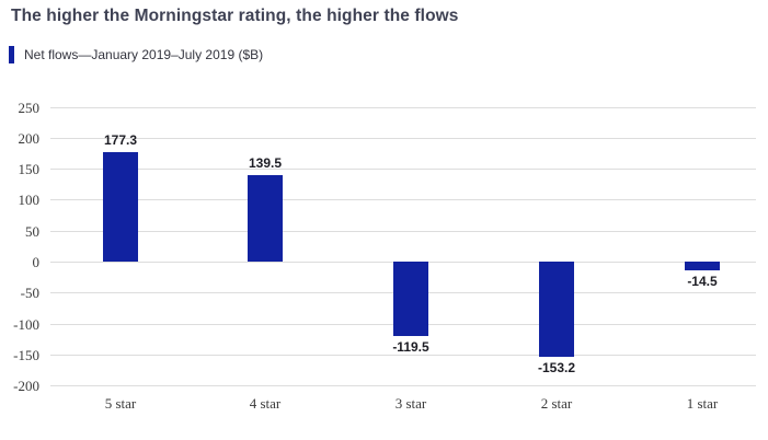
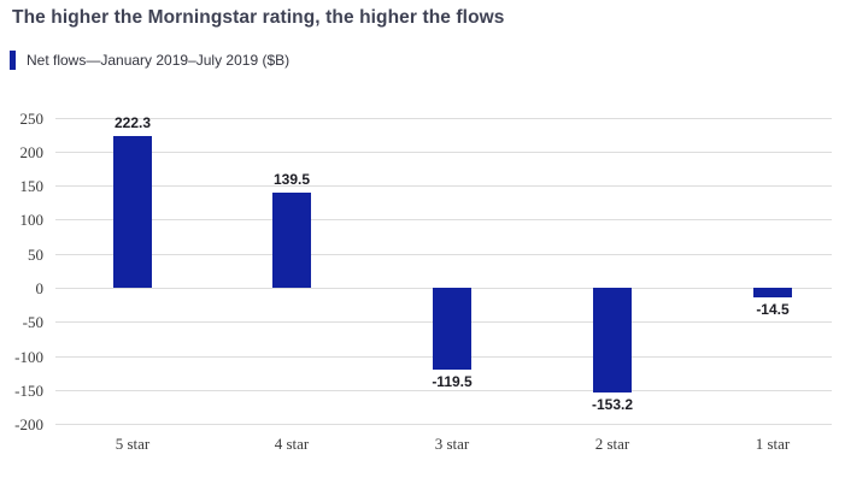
5 star: 177.3 -> 222.3
